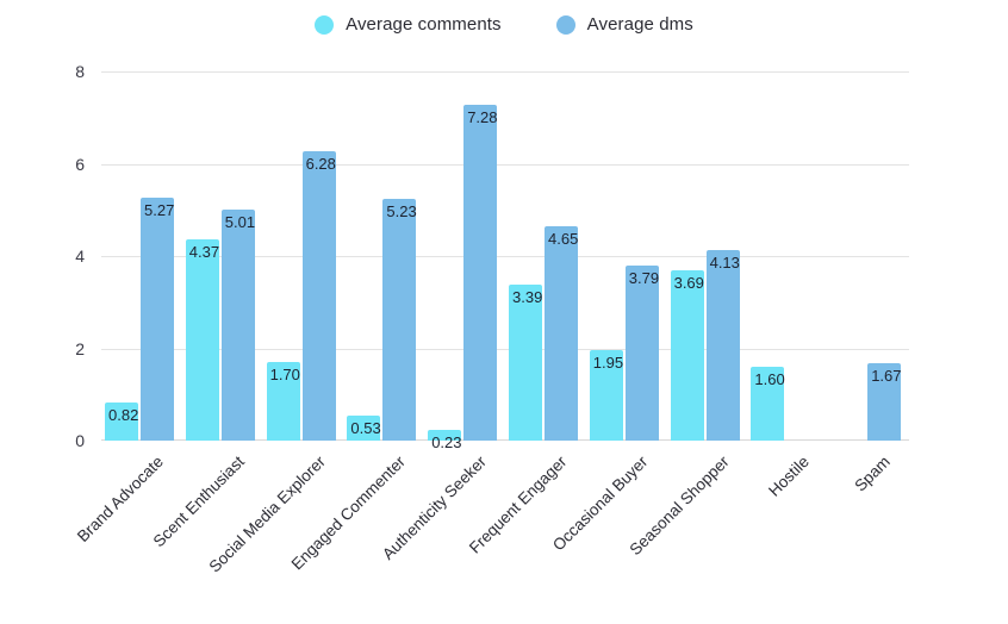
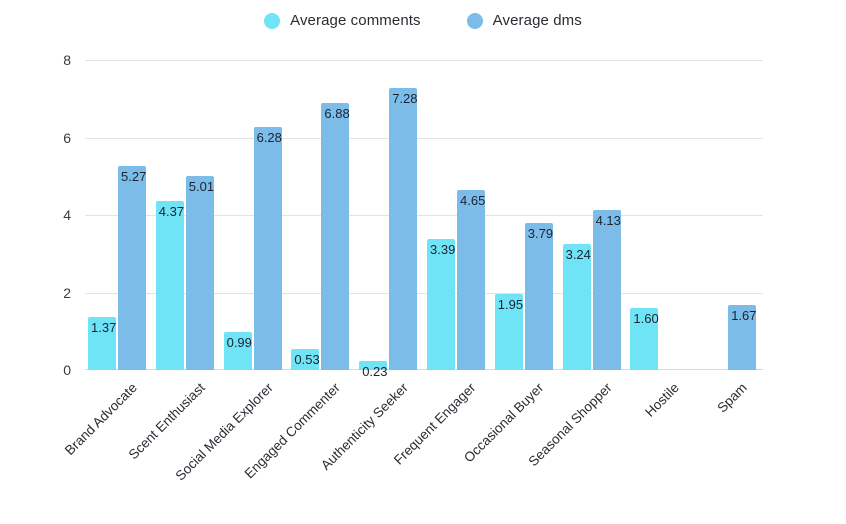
Average comments/Brand Advocate: 0.82 -> 1.37
Average comments/Social Media Explorer: 1.70 -> 0.99
Average dms/Engaged Commenter: 5.23 -> 6.88
Average comments/Seasonal Shopper: 3.69 -> 3.24
